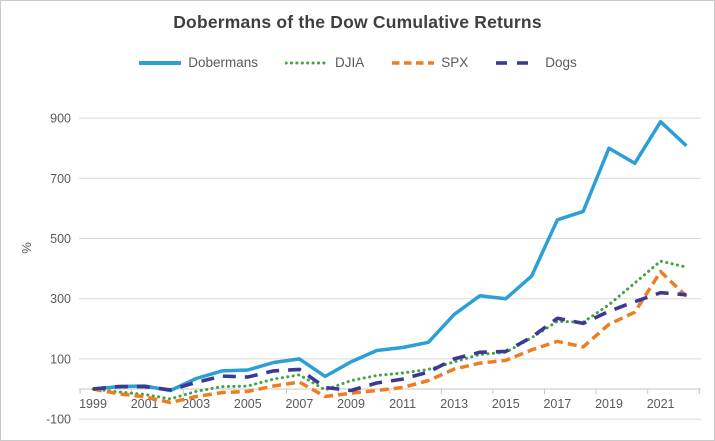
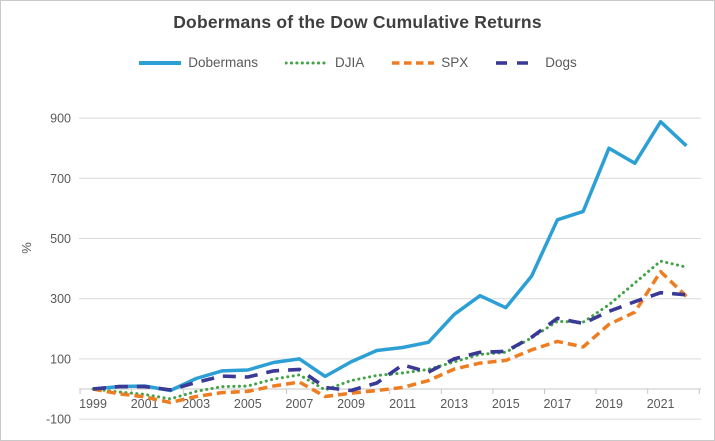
Dogs/2011: 30 -> 80
Dobermans/2015: 300 -> 270
